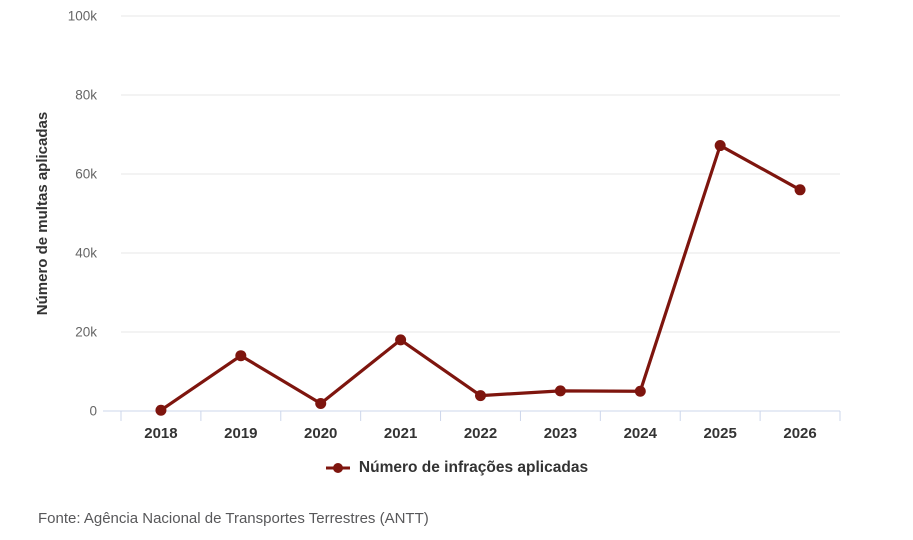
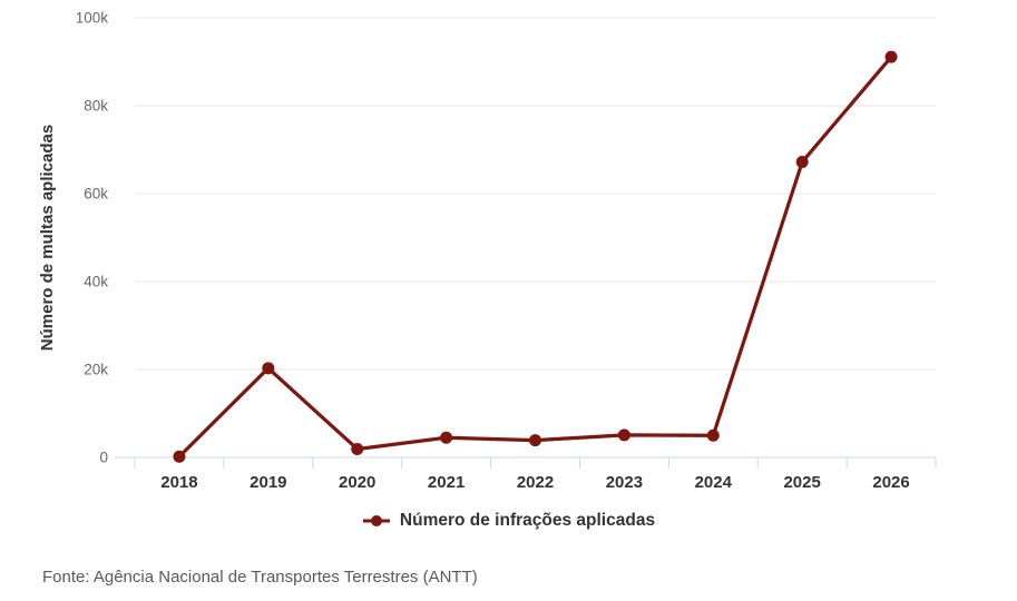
2019: 14k -> 20k
2021: 18k -> 4k
2026: 56k -> 91k
